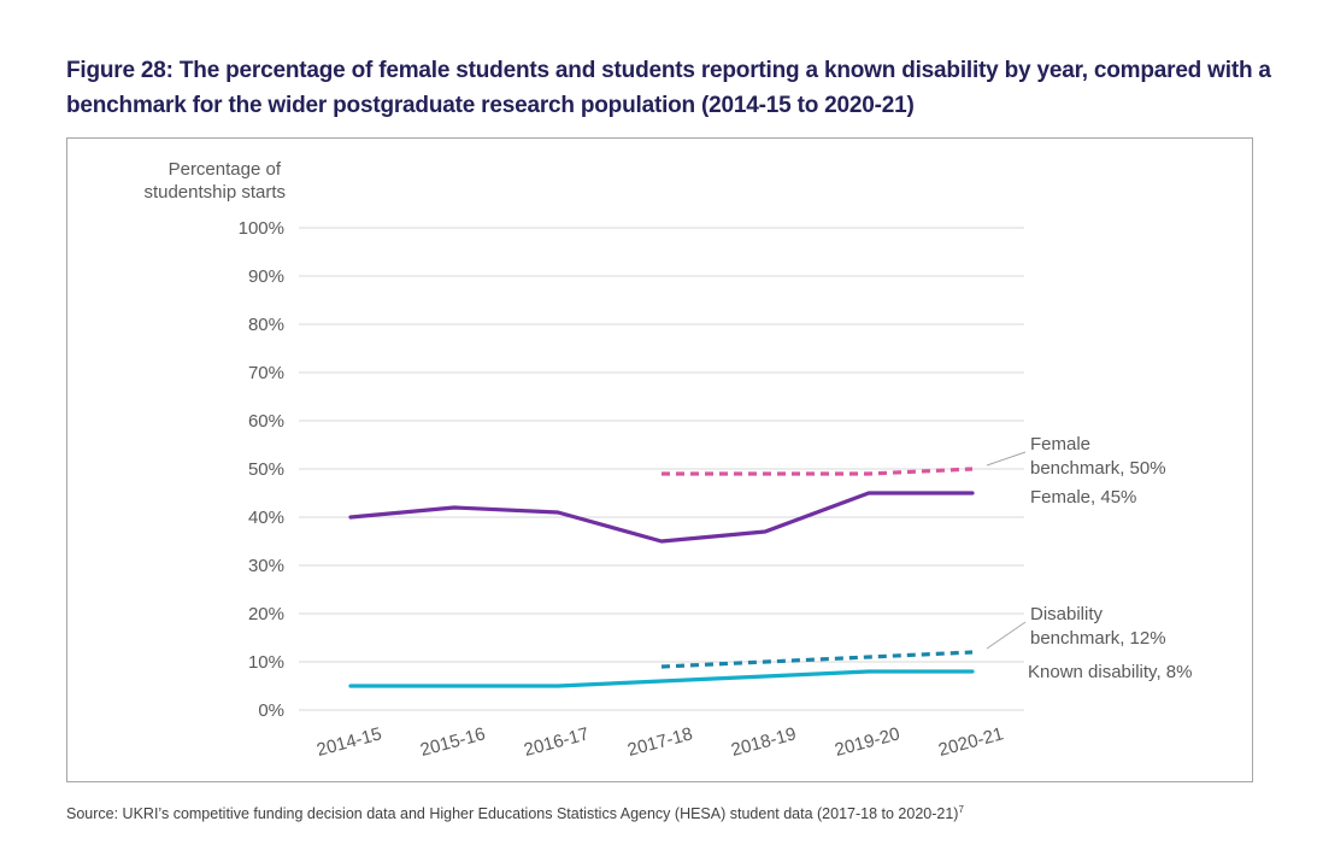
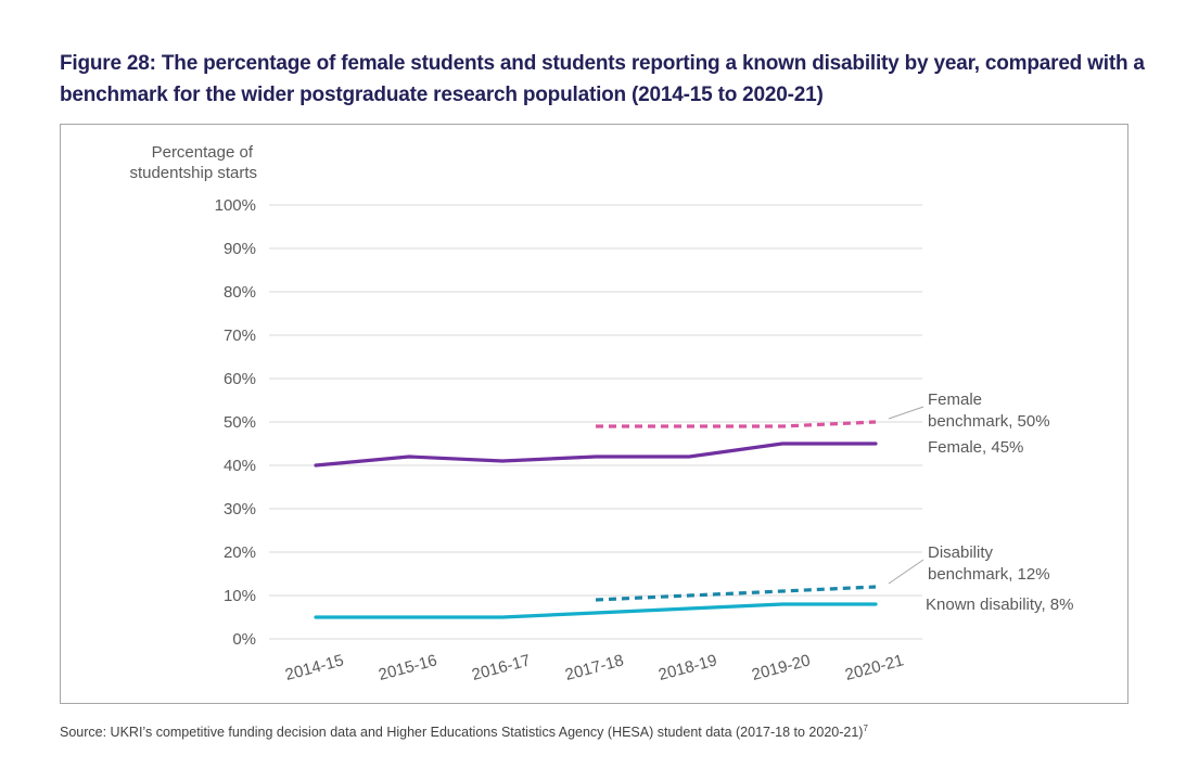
Female/2017-18: 35% -> 42%
Female/2018-19: 37% -> 42%
